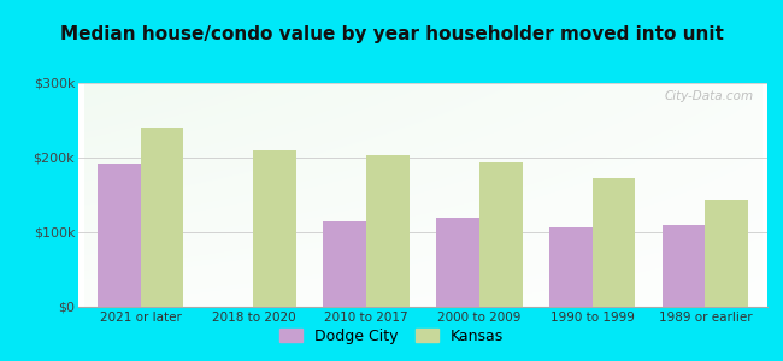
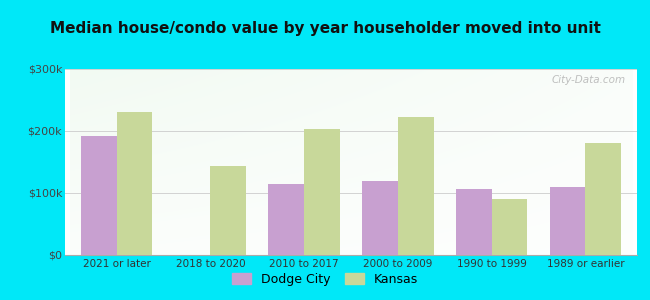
Kansas/2021 or later: $240k -> $230k
Kansas/2018 to 2020: $210k -> $144k
Kansas/2000 to 2009: $193k -> $222k
Kansas/1990 to 1999: $172k -> $90k
Kansas/1989 or earlier: $143k -> $180k
